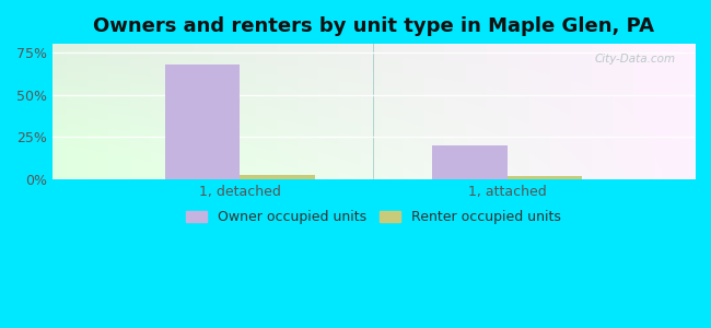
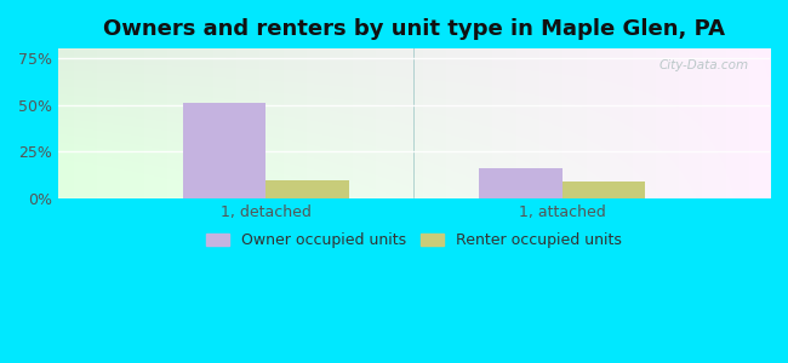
Owner occupied units/1, detached: 68% -> 51%
Renter occupied units/1, detached: 3% -> 10%
Owner occupied units/1, attached: 20% -> 16%
Renter occupied units/1, attached: 2% -> 9%
